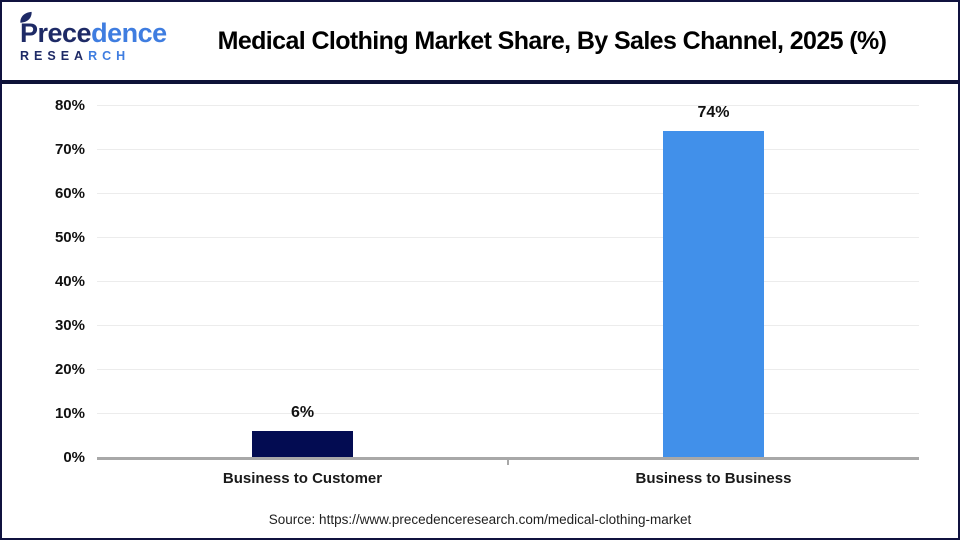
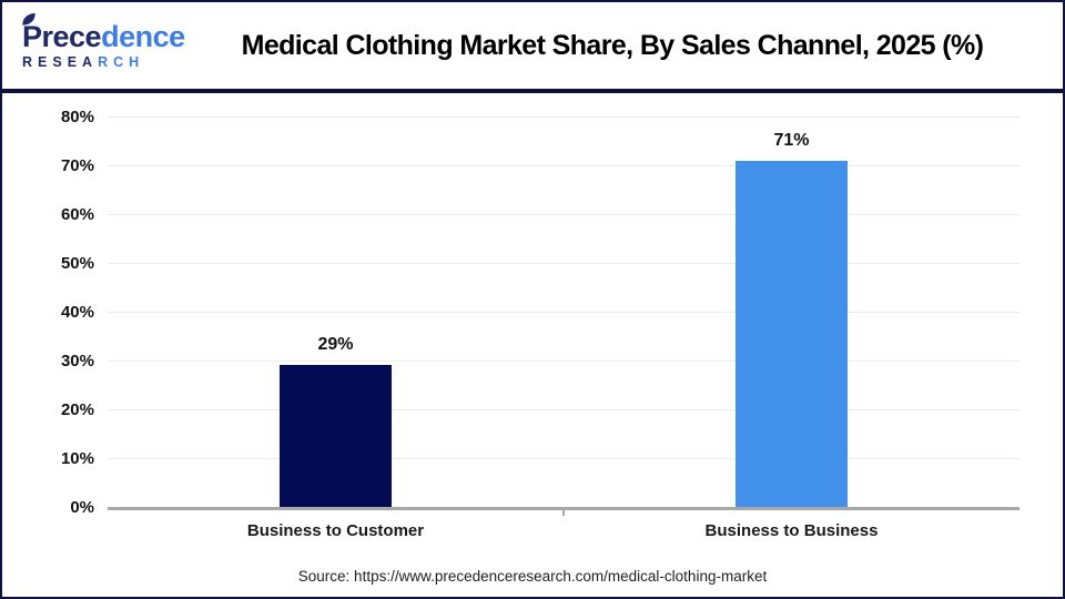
Business to Customer: 6% -> 29%
Business to Business: 74% -> 71%
